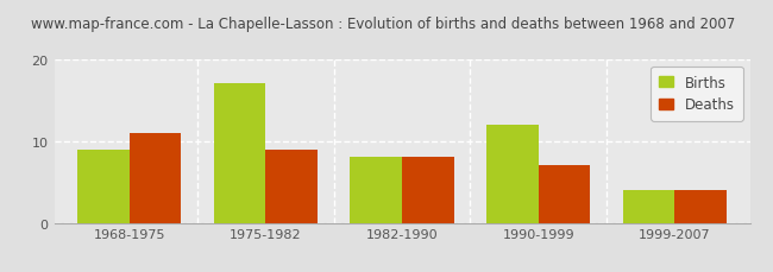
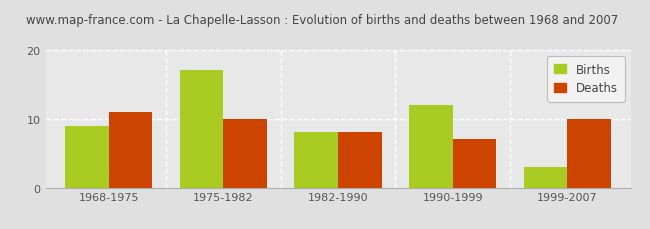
Deaths/1975-1982: 9 -> 10
Births/1999-2007: 4 -> 3
Deaths/1999-2007: 4 -> 10
